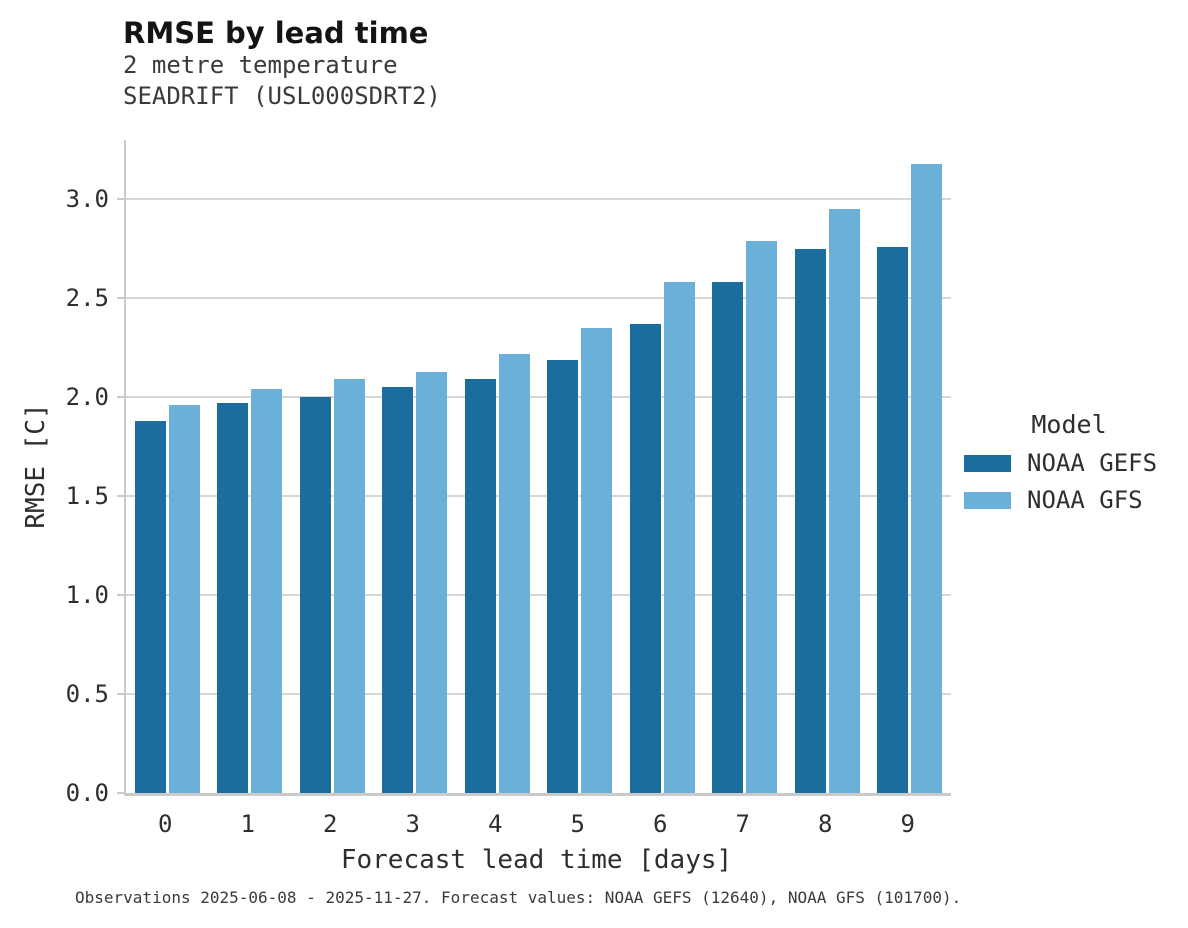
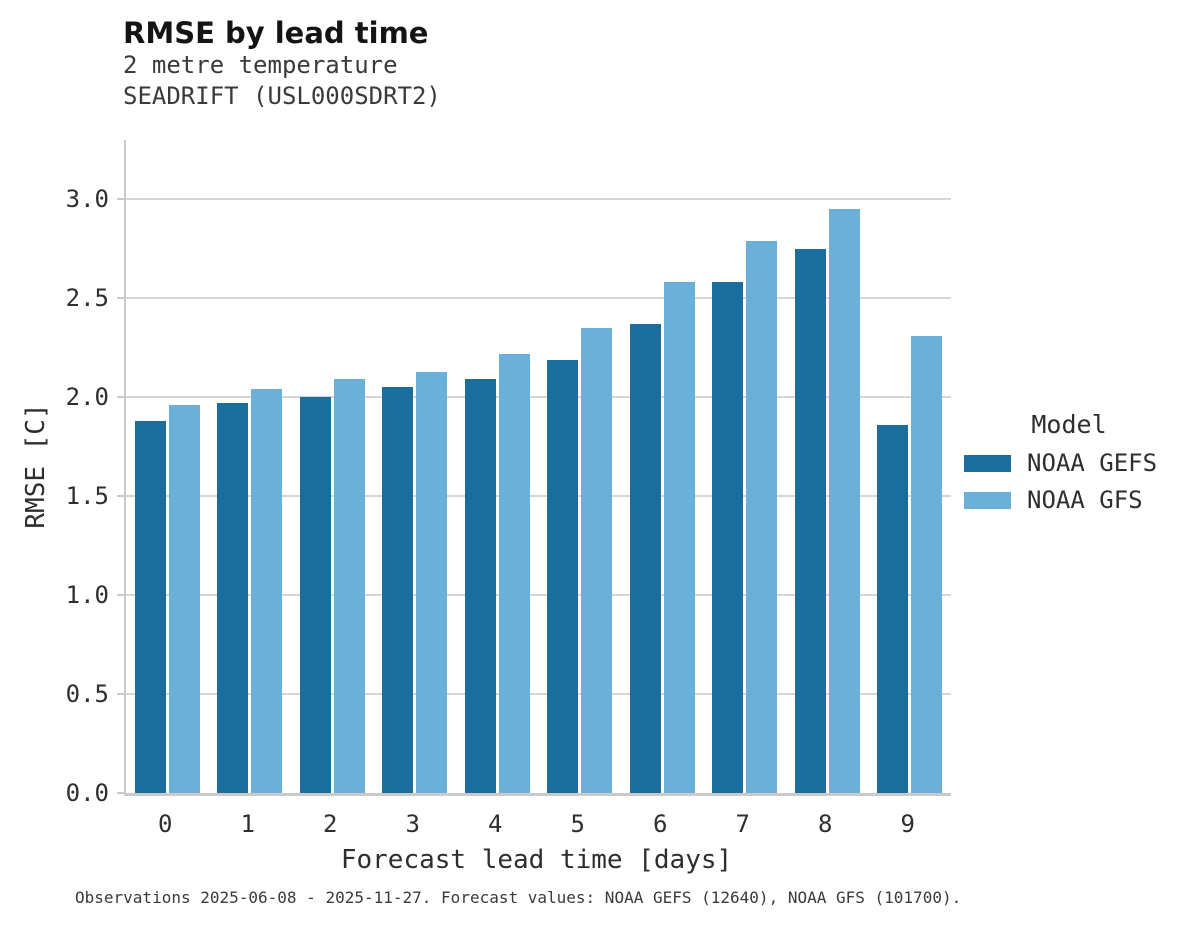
NOAA GEFS/9: 2.76 -> 1.86
NOAA GFS/9: 3.18 -> 2.31
